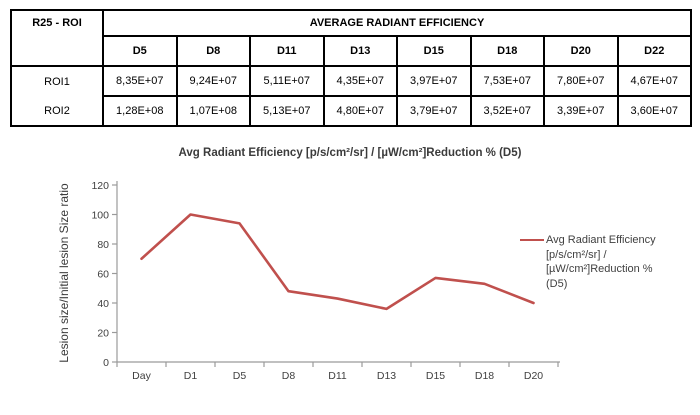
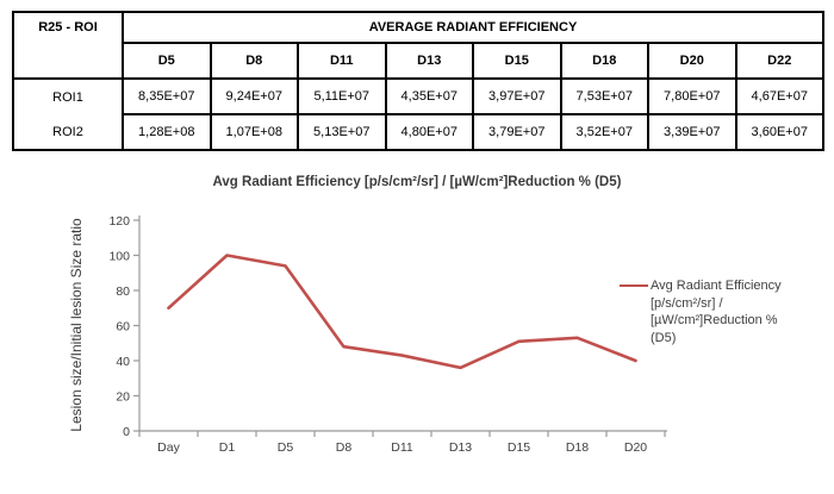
D15: 57 -> 51
